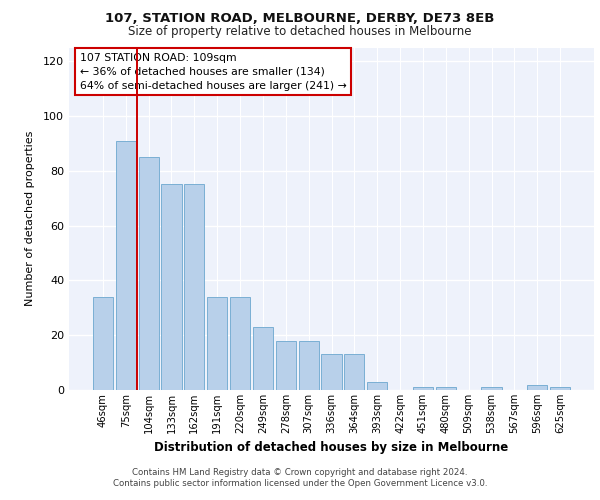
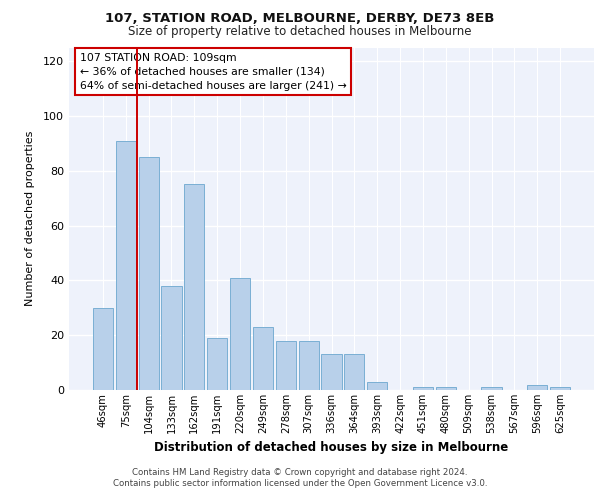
46sqm: 34 -> 30
133sqm: 75 -> 38
191sqm: 34 -> 19
220sqm: 34 -> 41
